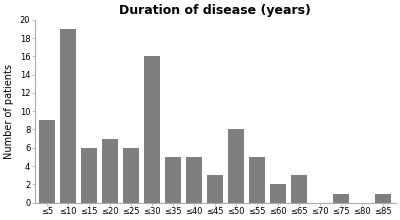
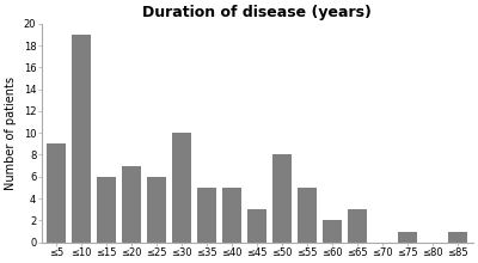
≤30: 16 -> 10
